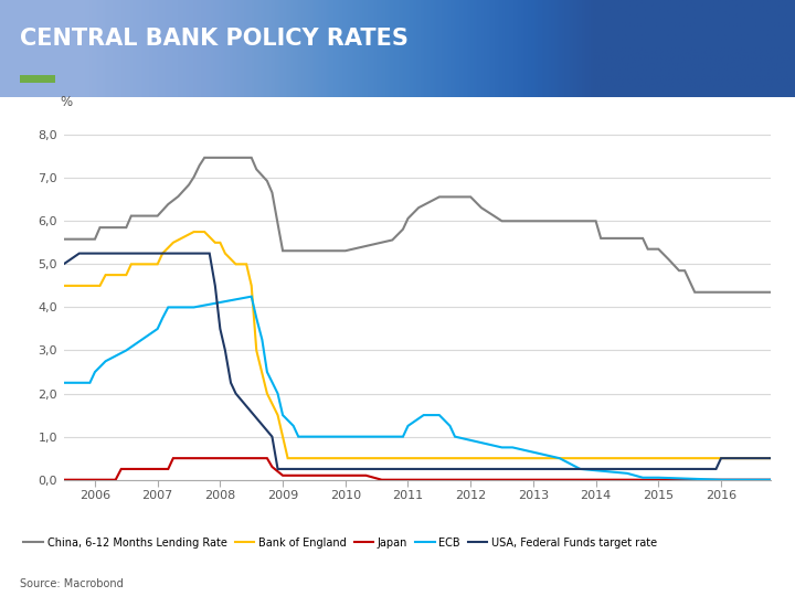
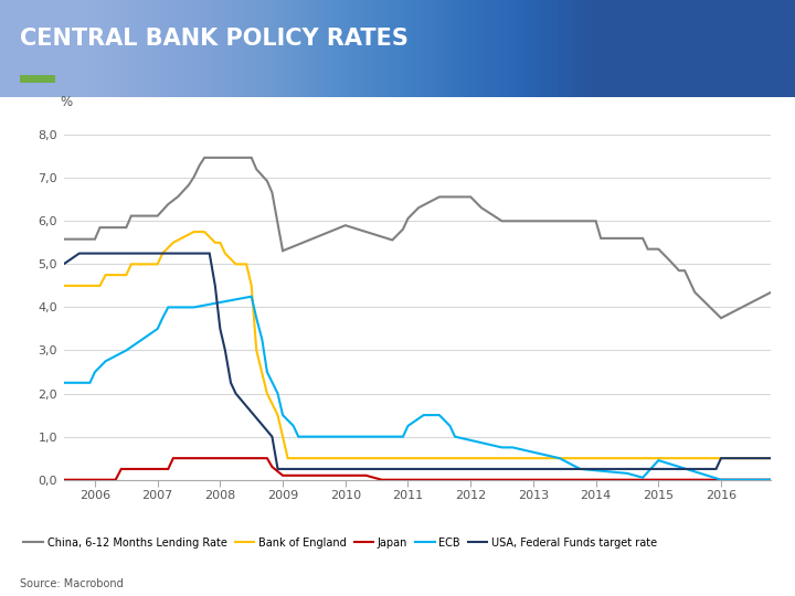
China, 6-12 Months Lending Rate/2010: 5,31 -> 5,90
ECB/2015: 0,05 -> 0,45
China, 6-12 Months Lending Rate/2016: 4,35 -> 3,75
